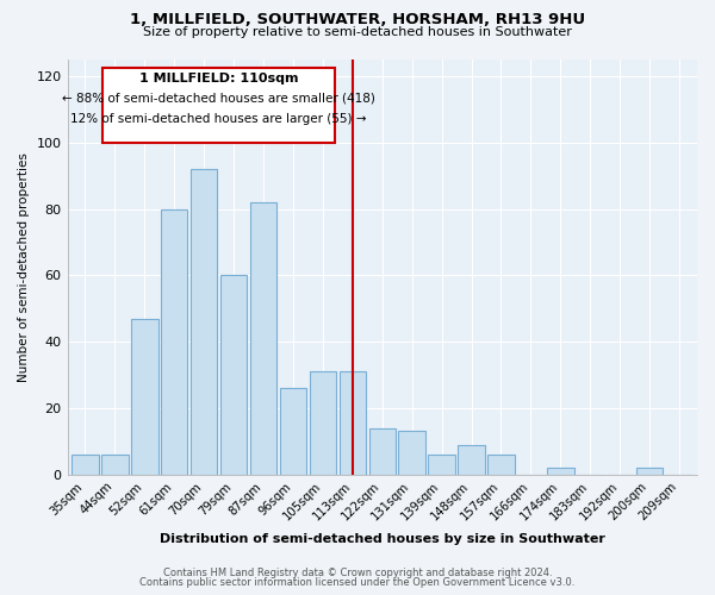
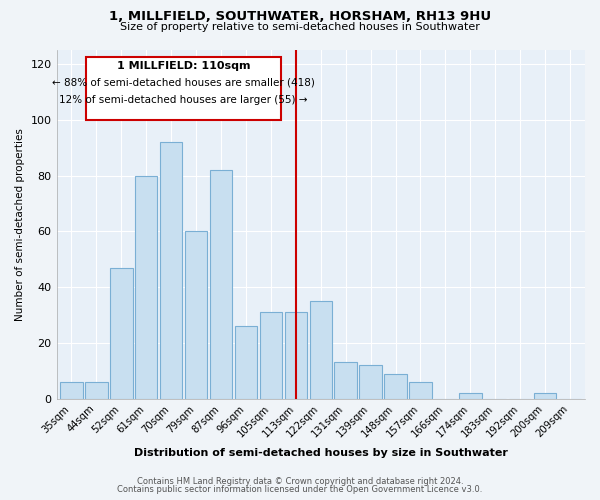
122sqm: 14 -> 35
139sqm: 6 -> 12
